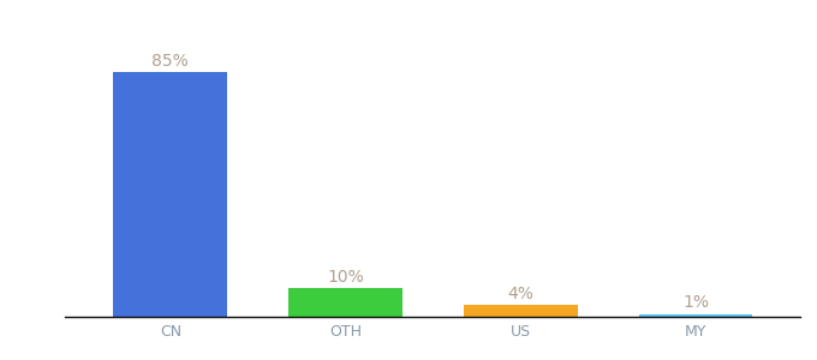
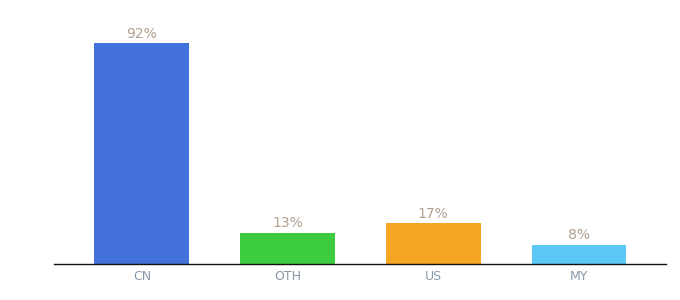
CN: 85% -> 92%
OTH: 10% -> 13%
US: 4% -> 17%
MY: 1% -> 8%
